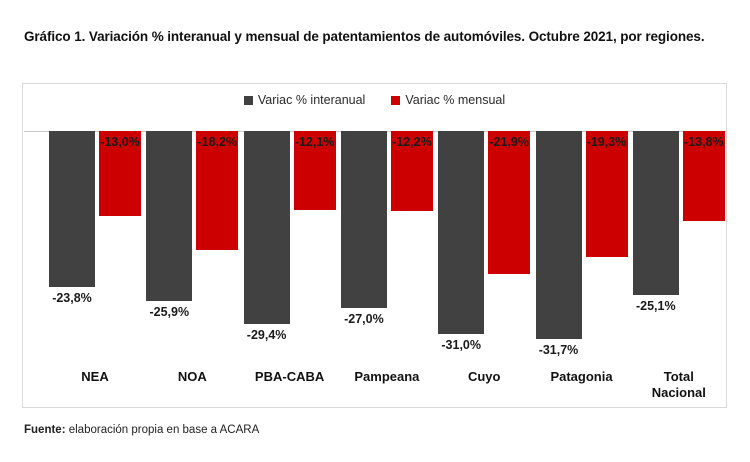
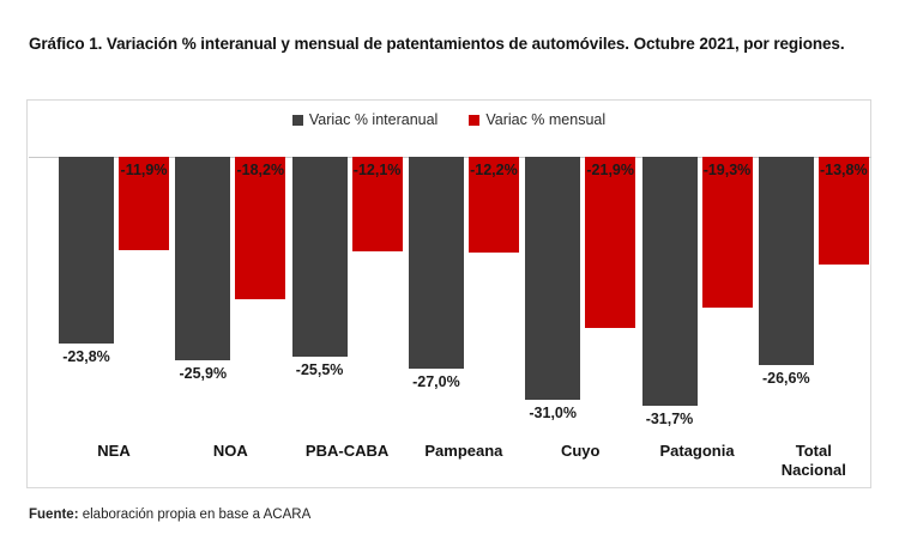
Variac % mensual/NEA: -13,0% -> -11,9%
Variac % interanual/PBA-CABA: -29,4% -> -25,5%
Variac % interanual/Total Nacional: -25,1% -> -26,6%
